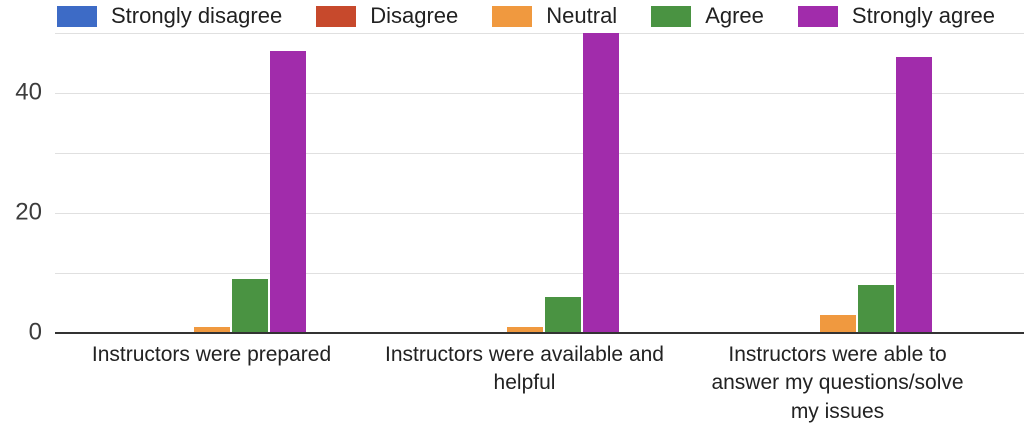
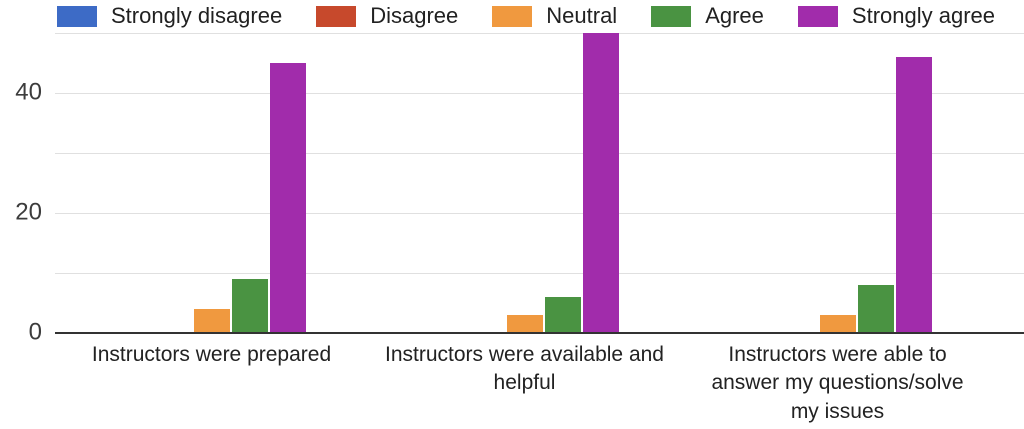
Neutral/Instructors were prepared: 1 -> 4
Strongly agree/Instructors were prepared: 47 -> 45
Neutral/Instructors were available and helpful: 1 -> 3
